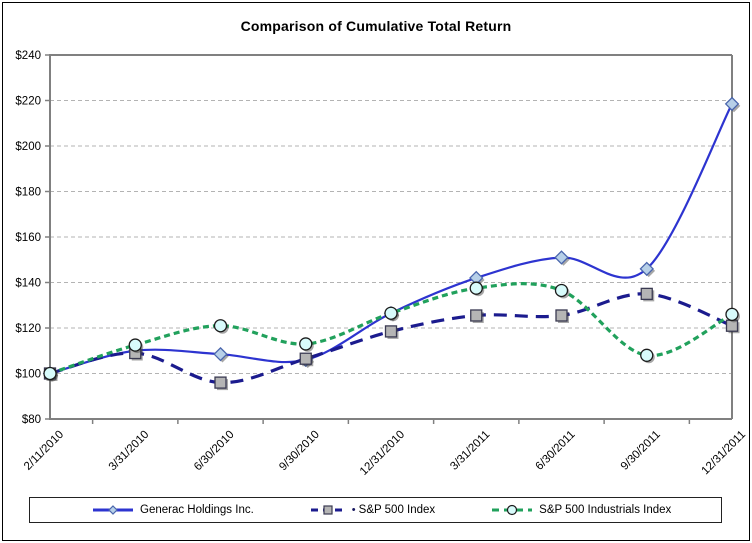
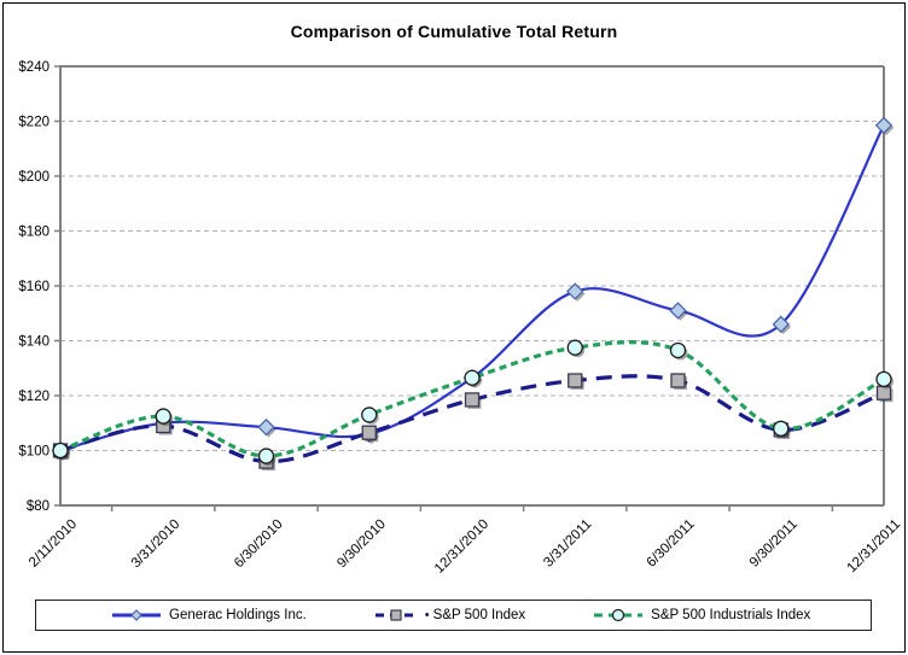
S&P 500 Industrials Index/6/30/2010: $121 -> $98
Generac Holdings Inc./3/31/2011: $142 -> $158
S&P 500 Index/9/30/2011: $135 -> $108
